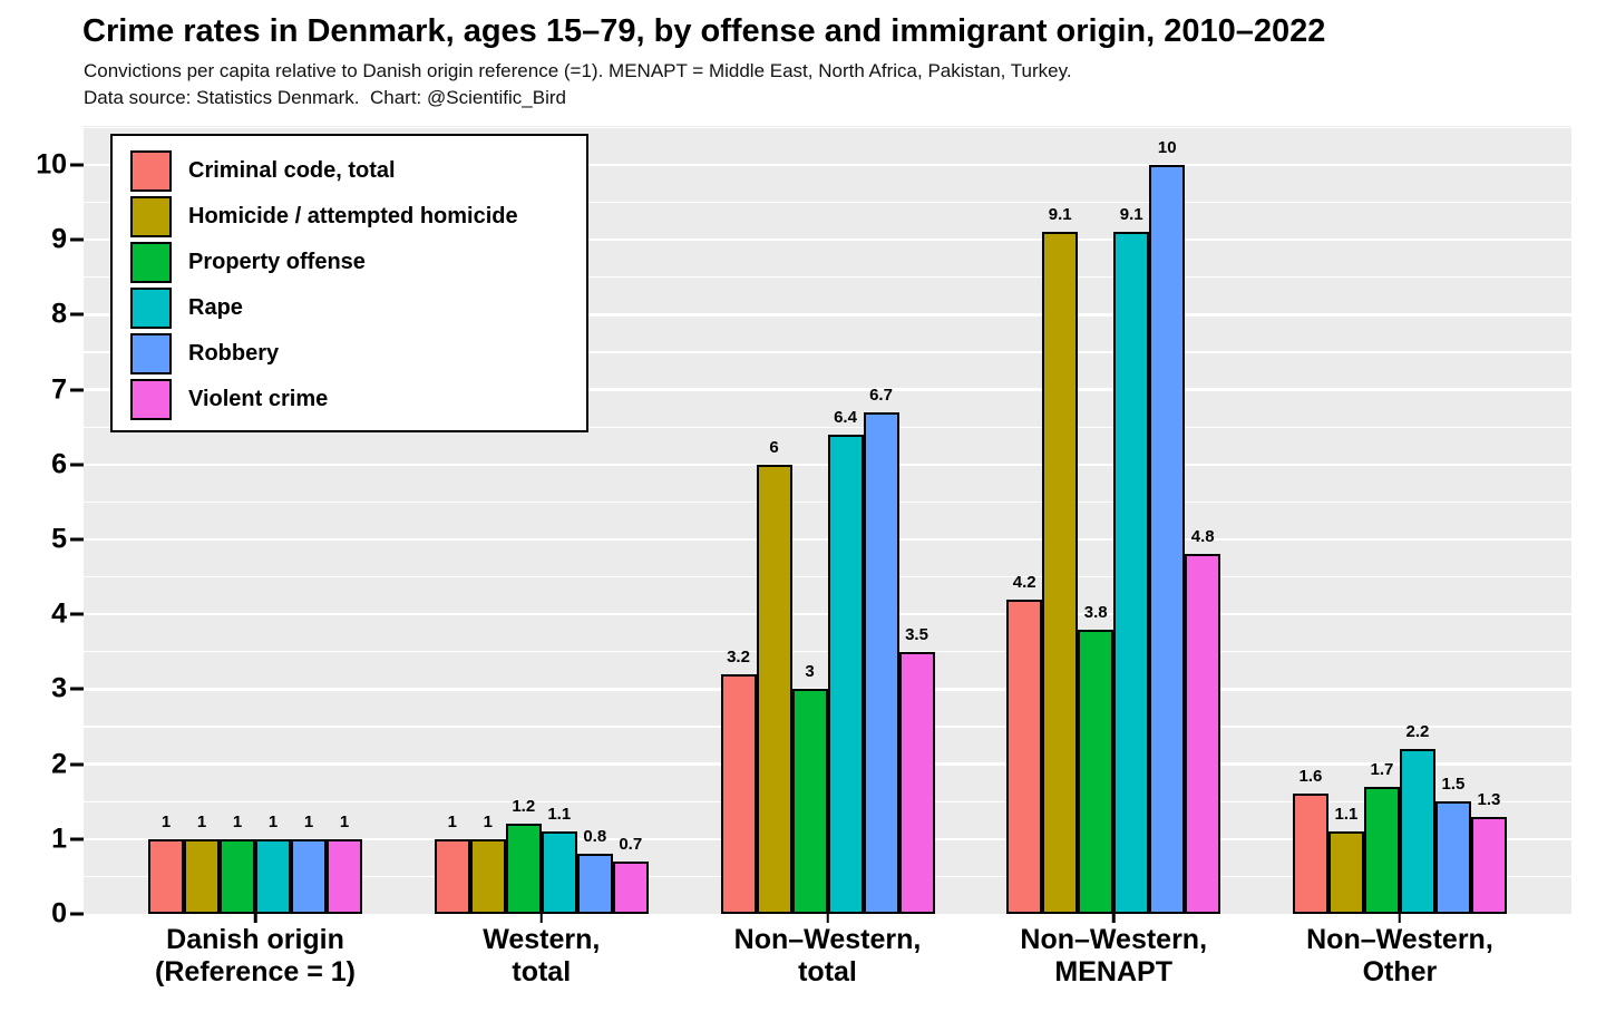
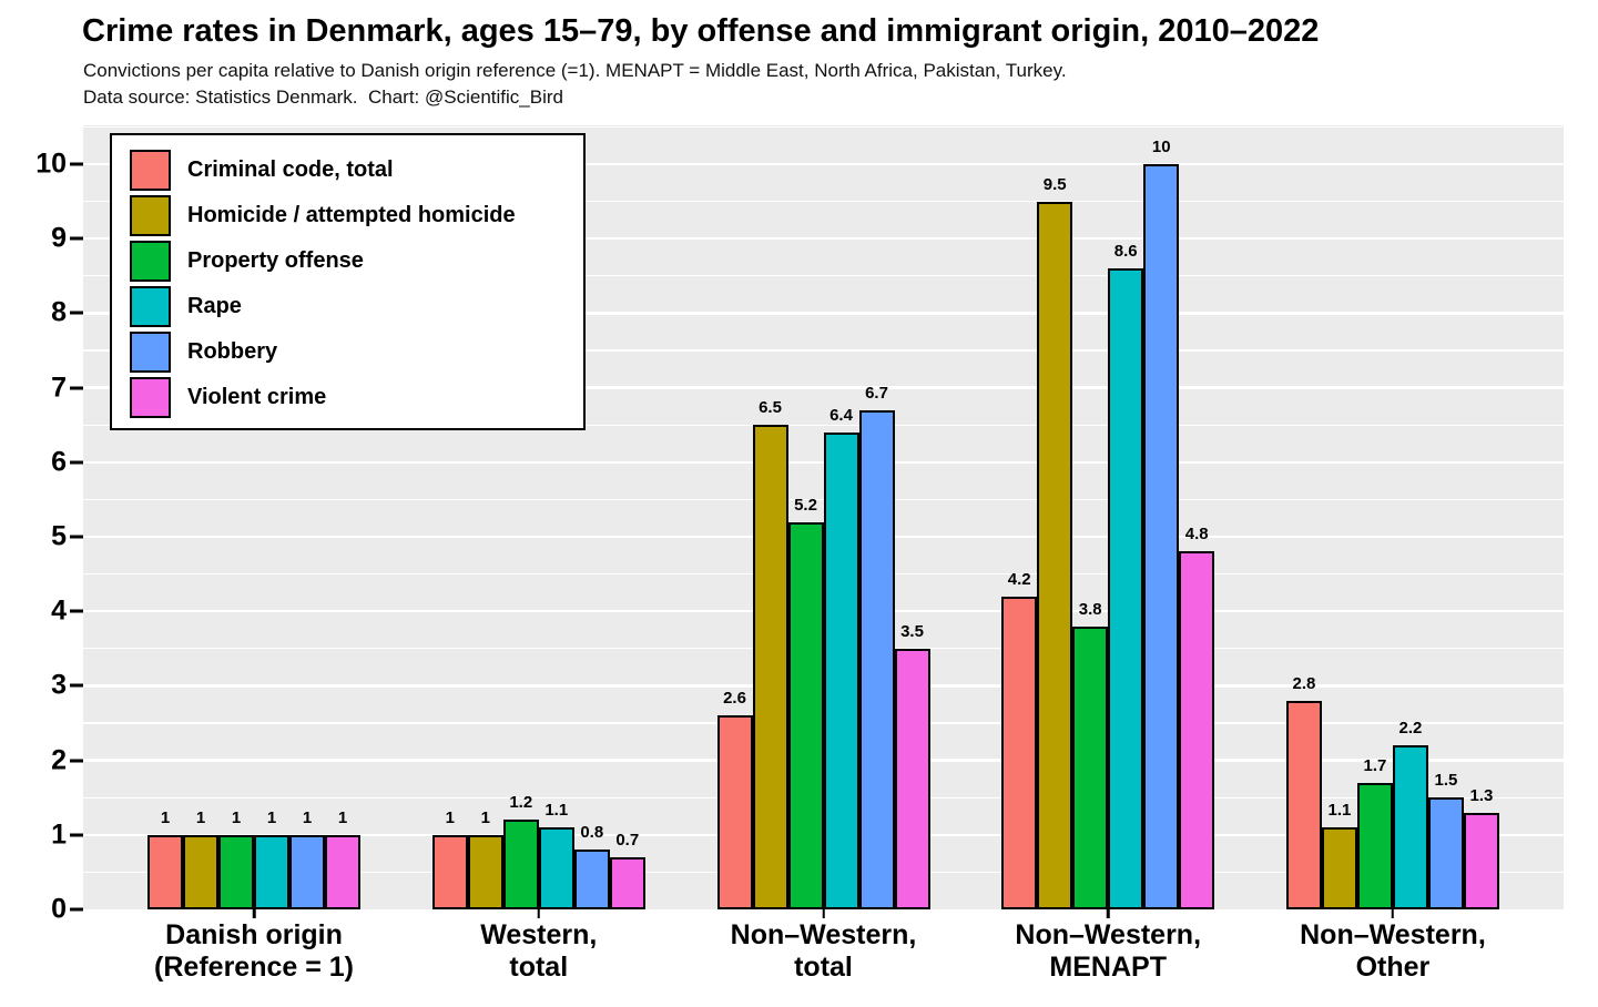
Criminal code, total/Non–Western, total: 3.2 -> 2.6
Homicide / attempted homicide/Non–Western, total: 6 -> 6.5
Property offense/Non–Western, total: 3 -> 5.2
Homicide / attempted homicide/Non–Western, MENAPT: 9.1 -> 9.5
Rape/Non–Western, MENAPT: 9.1 -> 8.6
Criminal code, total/Non–Western, Other: 1.6 -> 2.8
